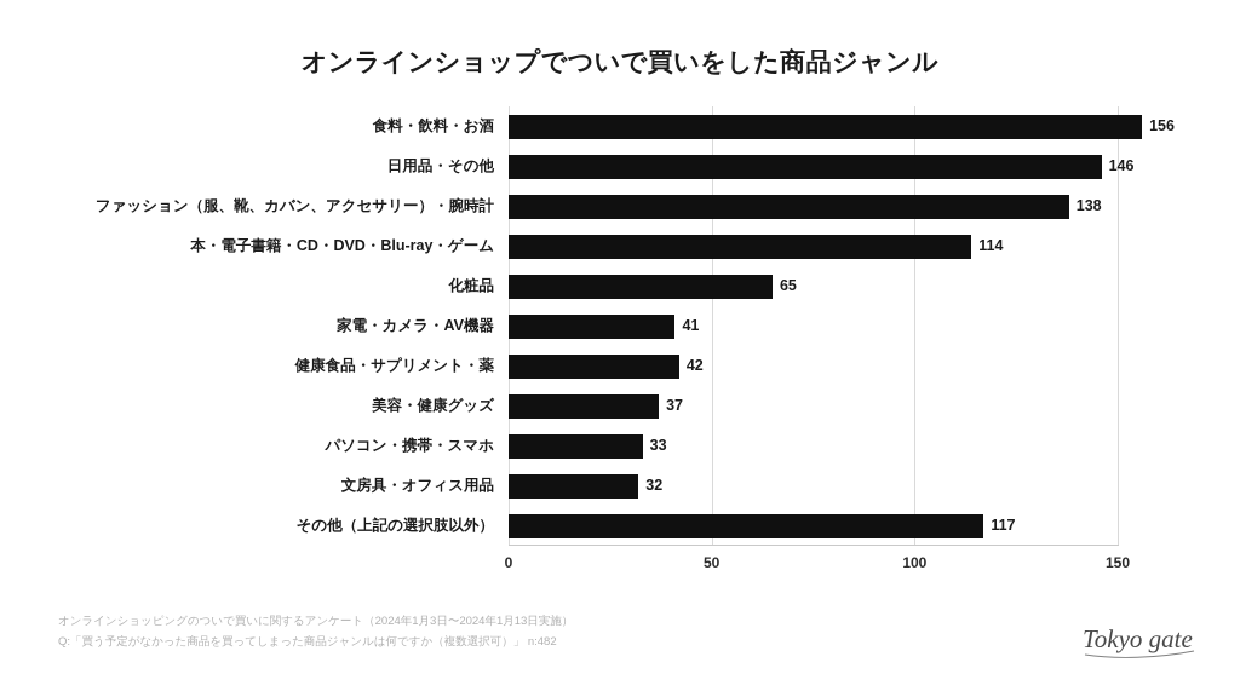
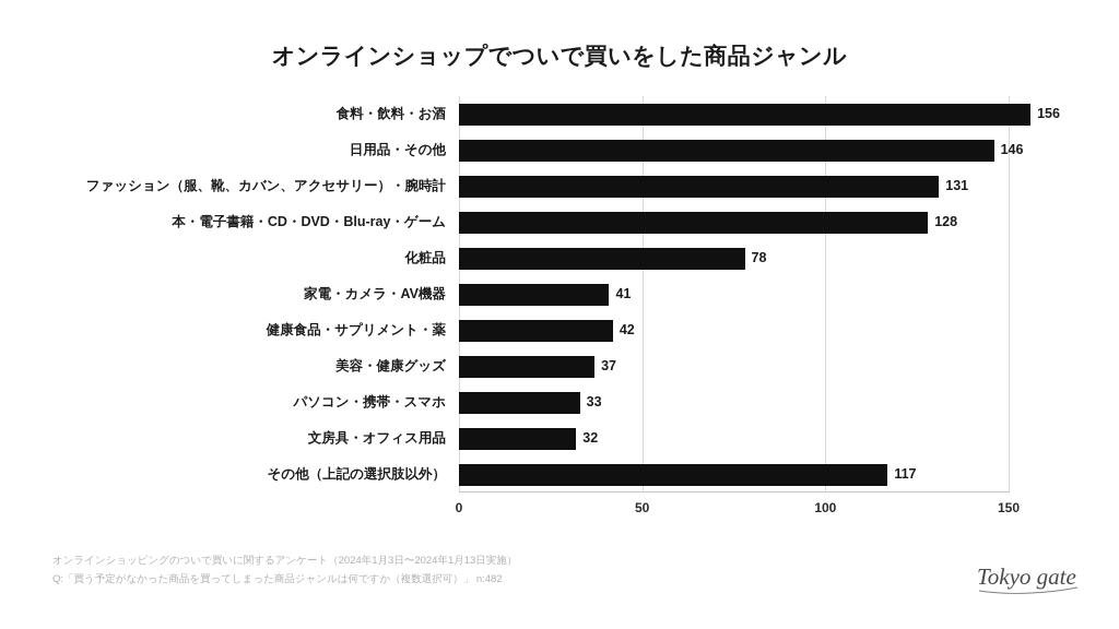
ファッション（服、靴、カバン、アクセサリー）・腕時計: 138 -> 131
本・電子書籍・CD・DVD・Blu-ray・ゲーム: 114 -> 128
化粧品: 65 -> 78
